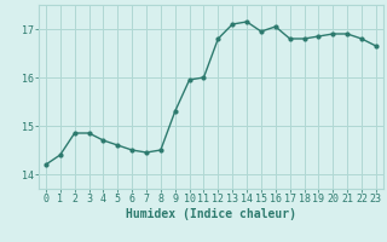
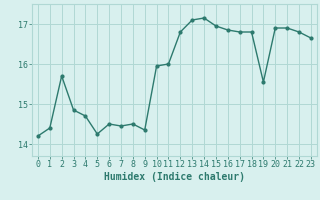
2: 14.85 -> 15.70
5: 14.60 -> 14.25
9: 15.30 -> 14.35
16: 17.05 -> 16.85
19: 16.85 -> 15.55
